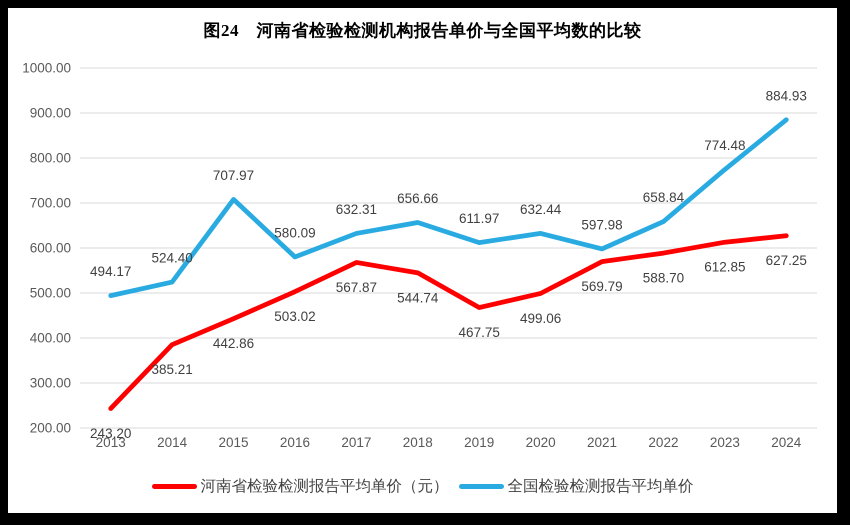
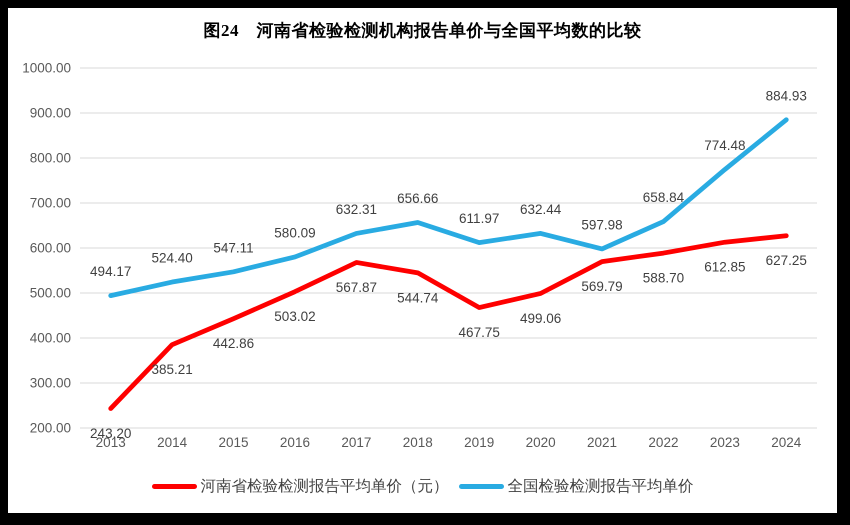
全国检验检测报告平均单价/2015: 707.97 -> 547.11
